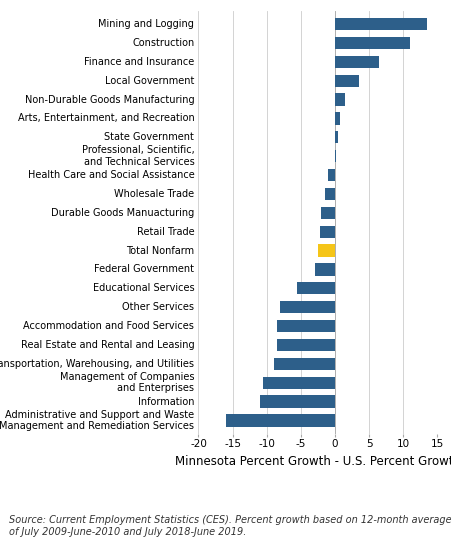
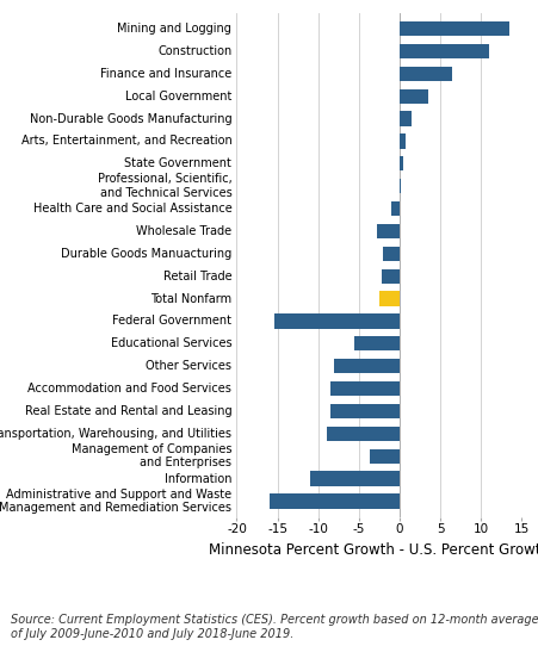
Wholesale Trade: -1.5 -> -2.8
Federal Government: -3.0 -> -15.4
Management of Companies and Enterprises: -10.5 -> -3.6
